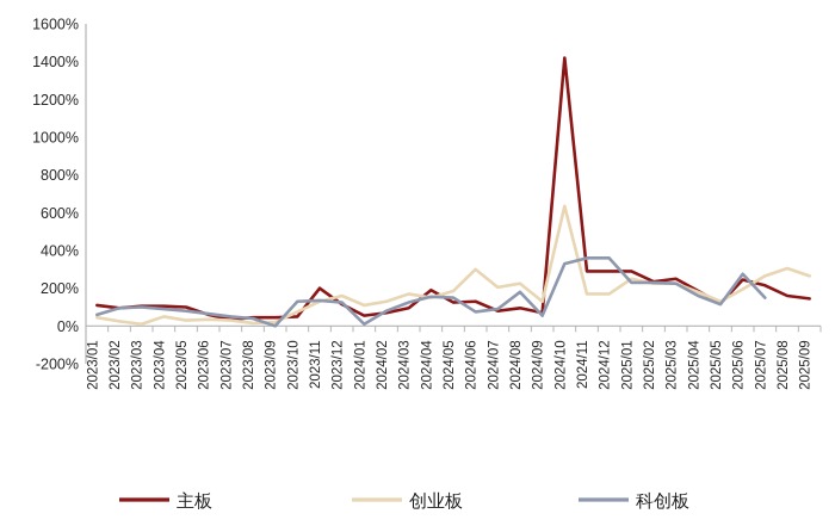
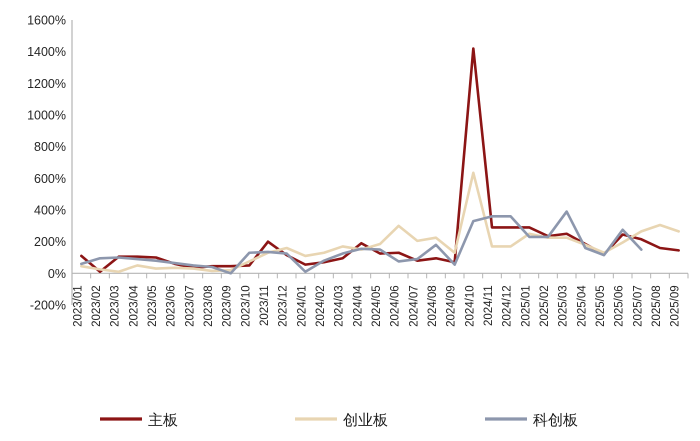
主板/2023/02: 100% -> 10%
科创板/2025/03: 220% -> 390%
